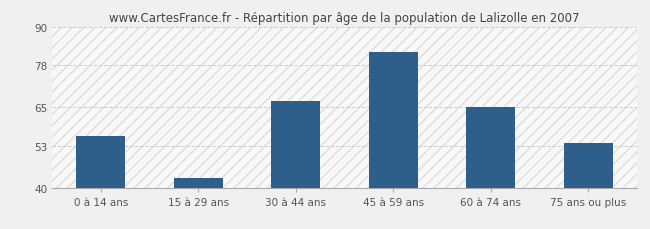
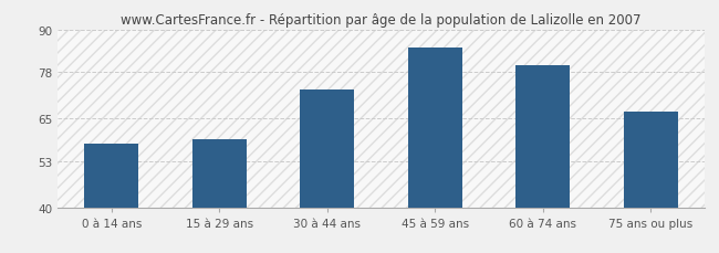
0 à 14 ans: 56 -> 58
15 à 29 ans: 43 -> 59
30 à 44 ans: 67 -> 73
45 à 59 ans: 82 -> 85
60 à 74 ans: 65 -> 80
75 ans ou plus: 54 -> 67
